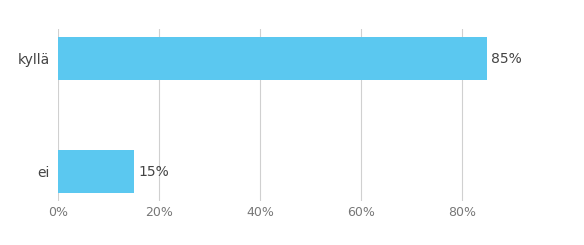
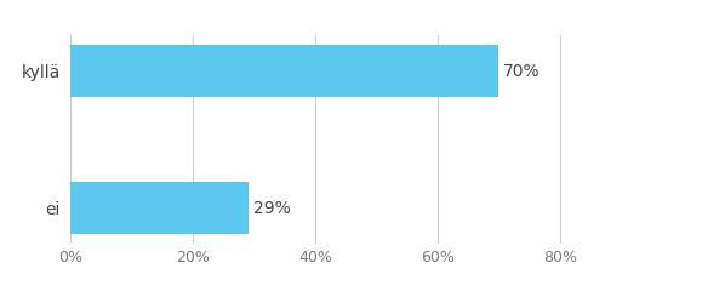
kyllä: 85% -> 70%
ei: 15% -> 29%
